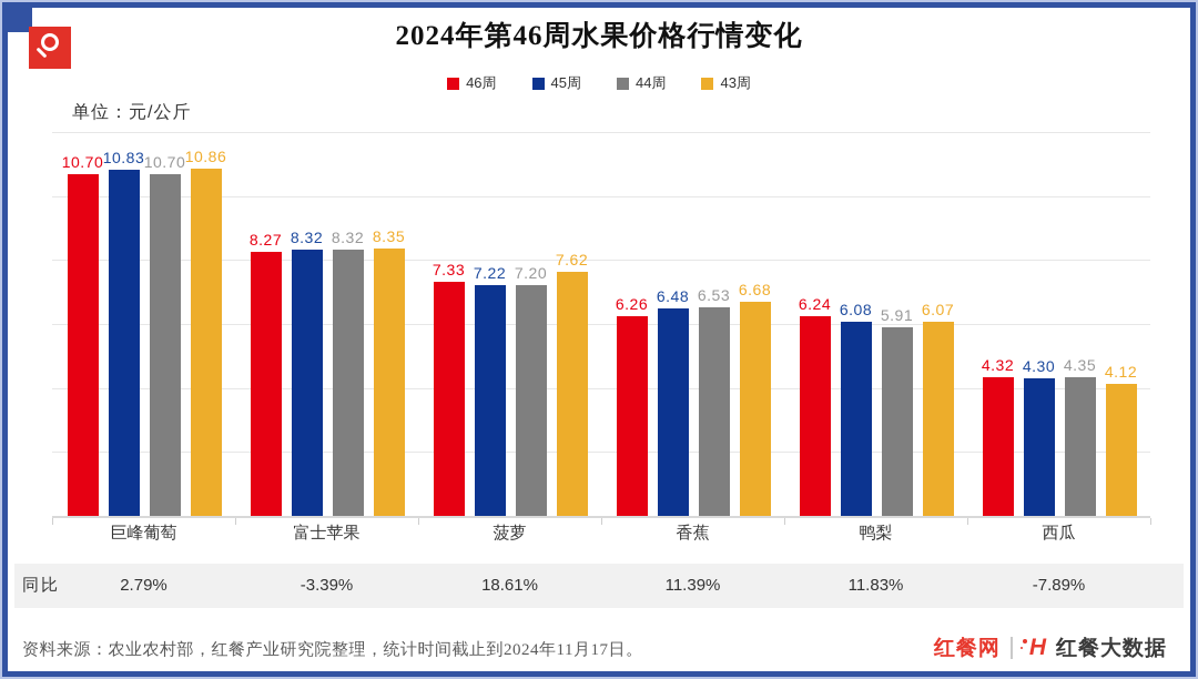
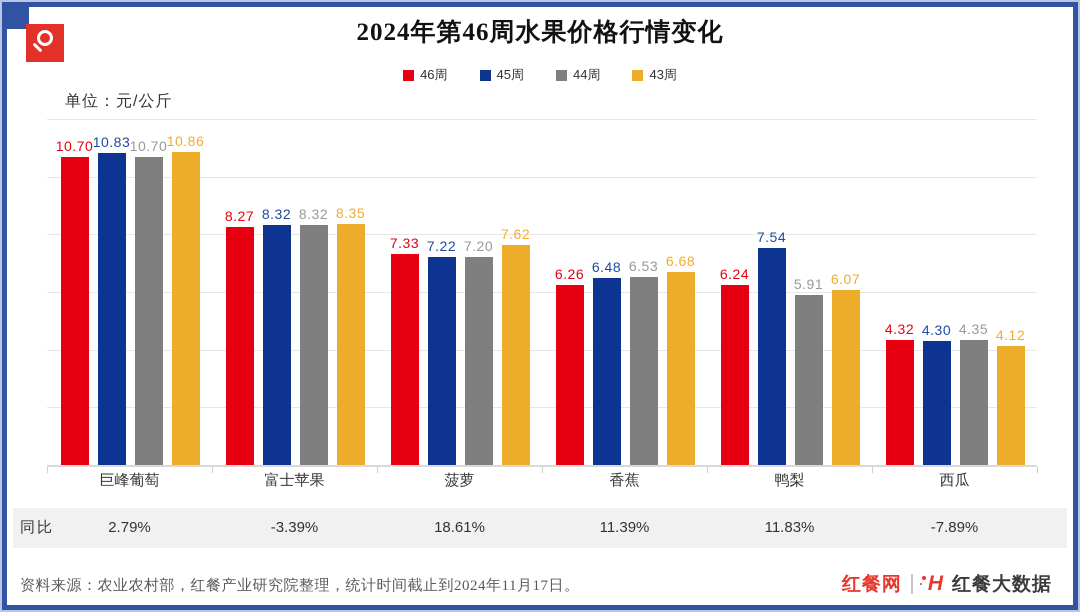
45周/鸭梨: 6.08 -> 7.54
